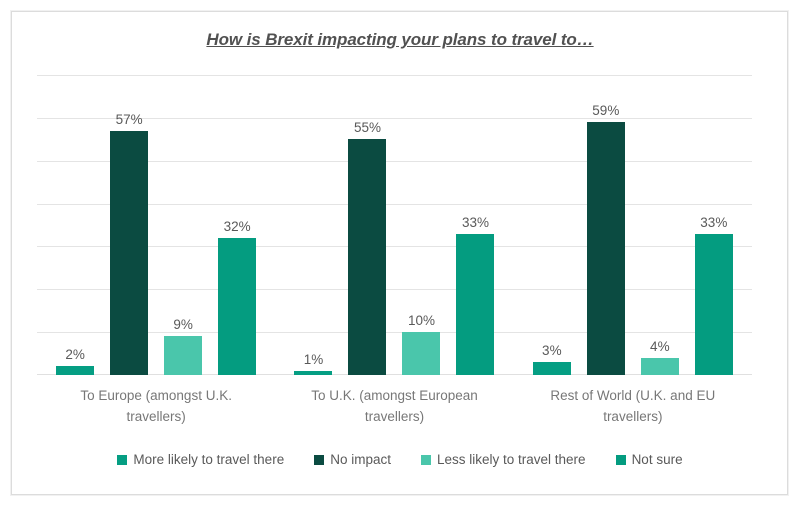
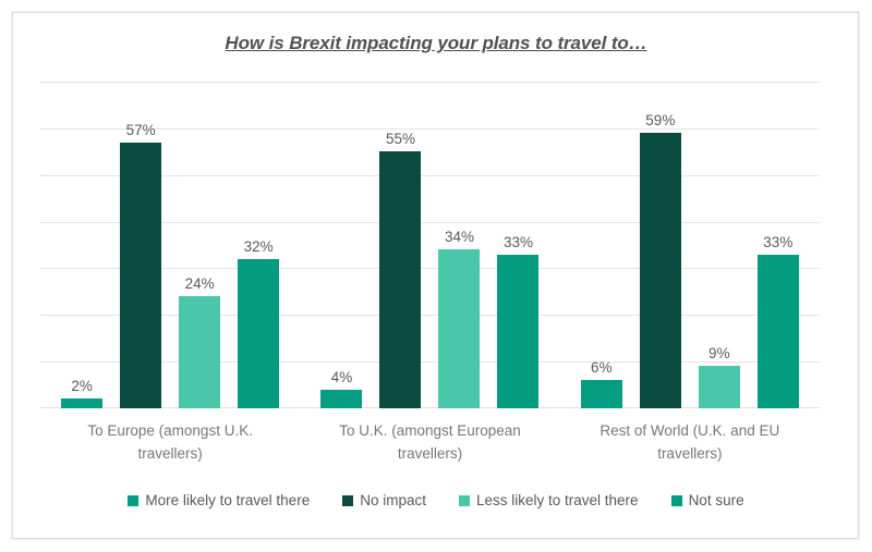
Less likely to travel there/To Europe (amongst U.K. travellers): 9% -> 24%
More likely to travel there/To U.K. (amongst European travellers): 1% -> 4%
Less likely to travel there/To U.K. (amongst European travellers): 10% -> 34%
More likely to travel there/Rest of World (U.K. and EU travellers): 3% -> 6%
Less likely to travel there/Rest of World (U.K. and EU travellers): 4% -> 9%
